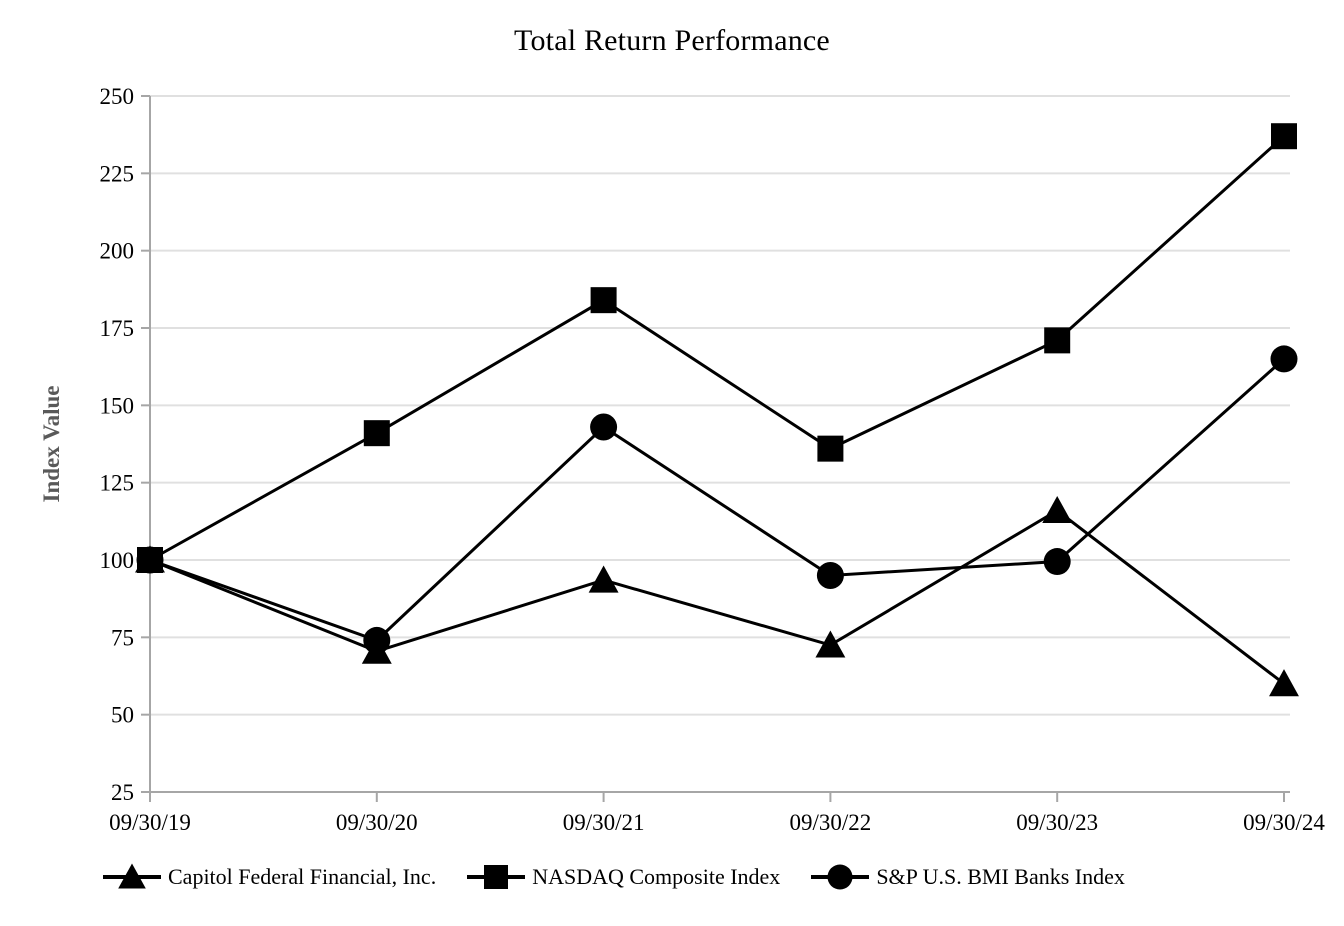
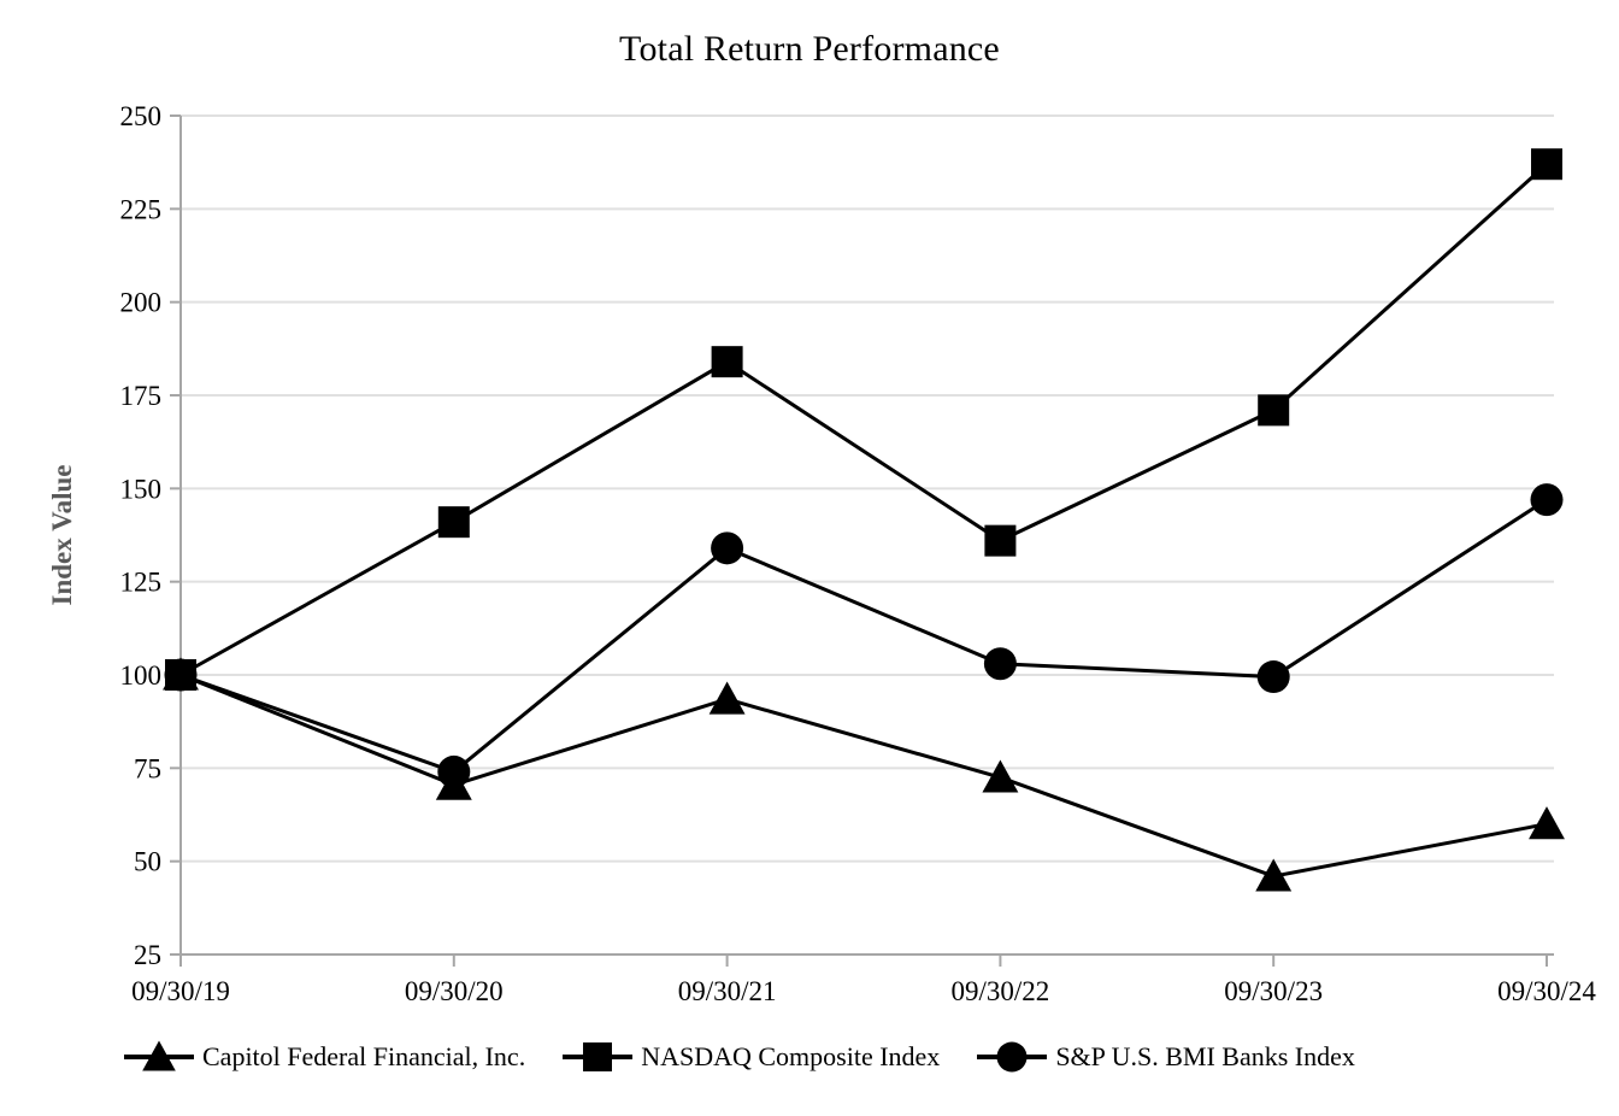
S&P U.S. BMI Banks Index/09/30/21: 143 -> 134
S&P U.S. BMI Banks Index/09/30/22: 95 -> 103
Capitol Federal Financial, Inc./09/30/23: 116 -> 46
S&P U.S. BMI Banks Index/09/30/24: 165 -> 147
